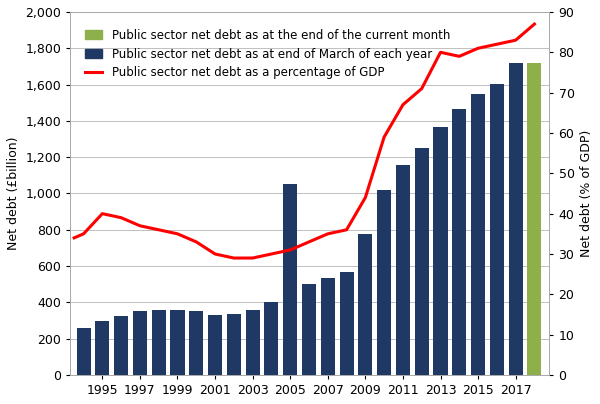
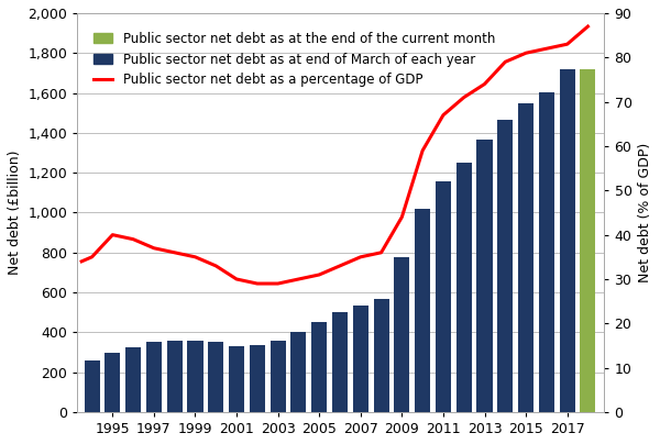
Public sector net debt as at end of March of each year/2005: 1,050 -> 450
Public sector net debt as a percentage of GDP/2013: 80 -> 74
